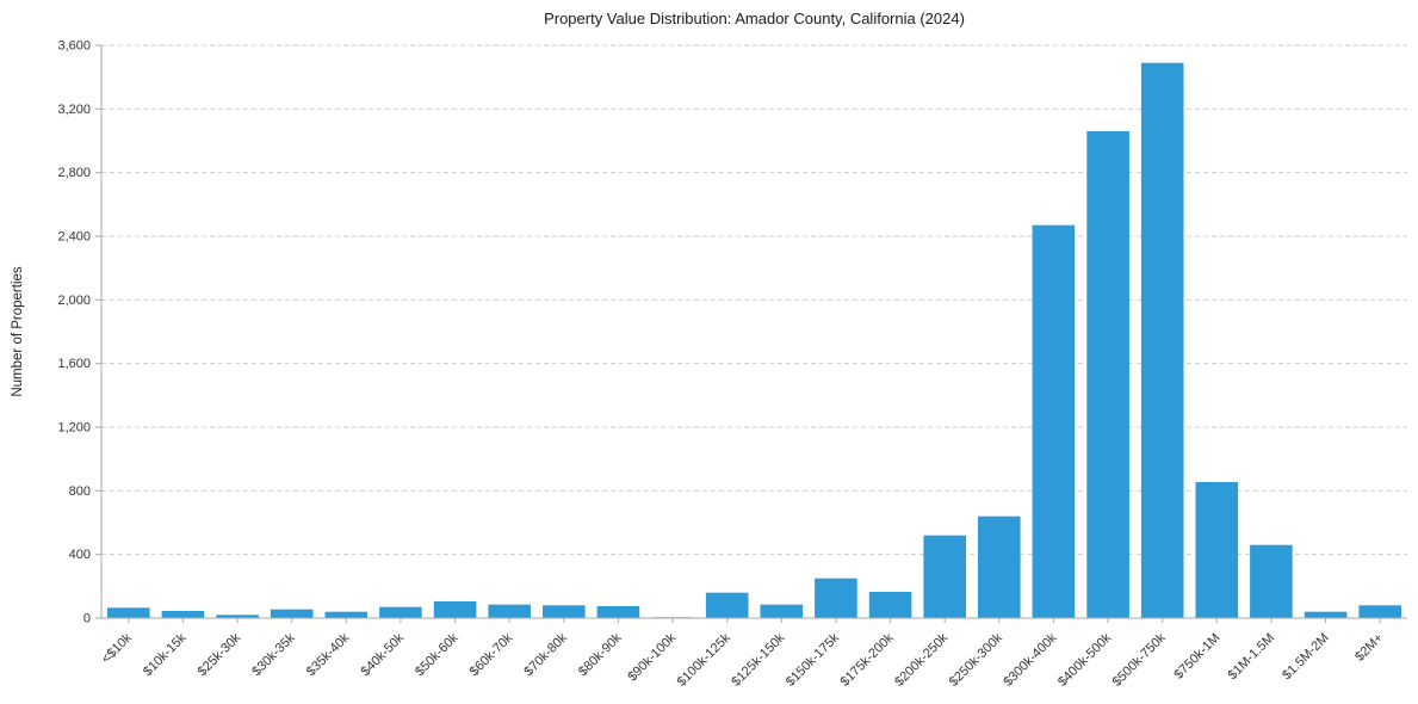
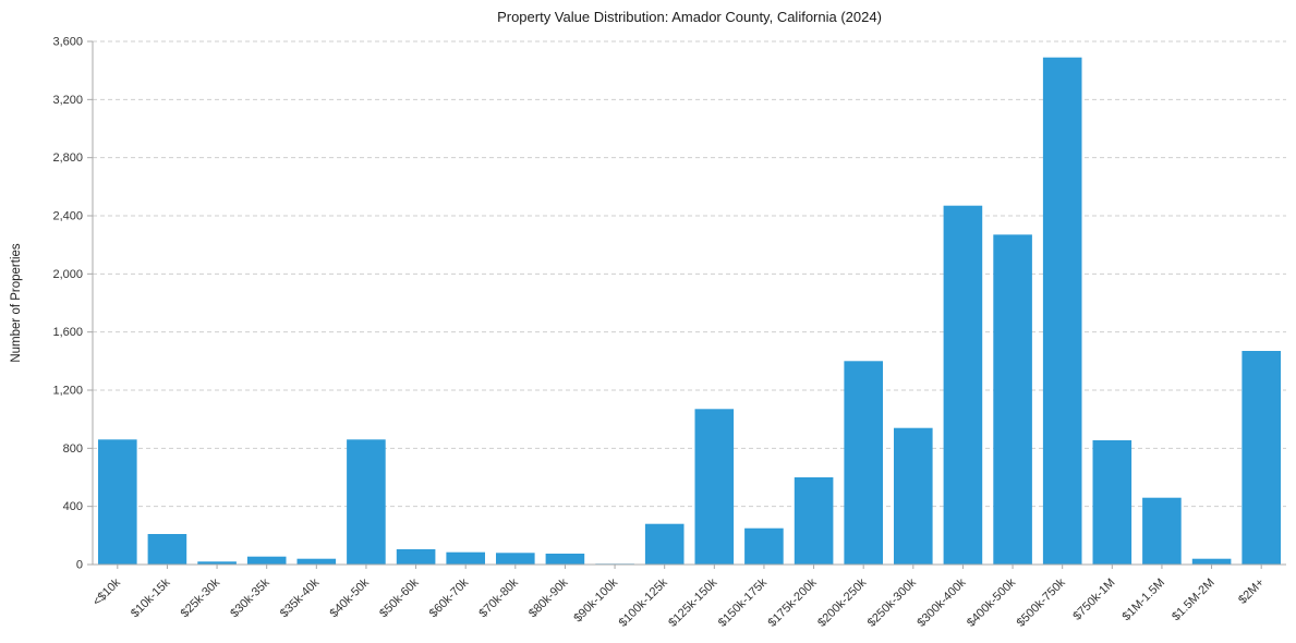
<$10k: 60 -> 860
$10k-15k: 40 -> 210
$40k-50k: 70 -> 860
$100k-125k: 160 -> 280
$125k-150k: 80 -> 1070
$175k-200k: 160 -> 600
$200k-250k: 520 -> 1400
$250k-300k: 640 -> 940
$400k-500k: 3060 -> 2270
$2M+: 80 -> 1470
